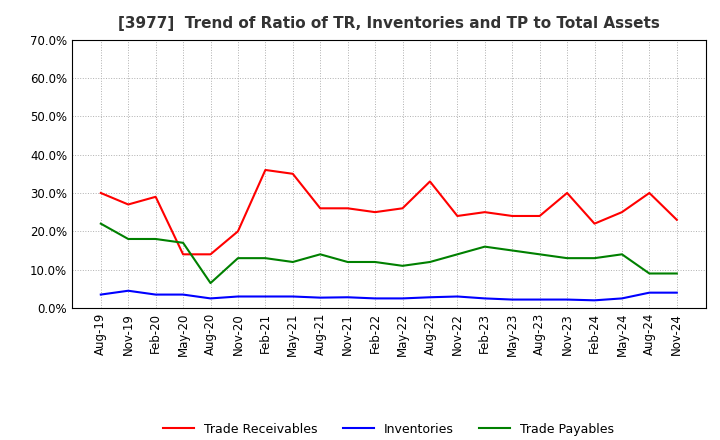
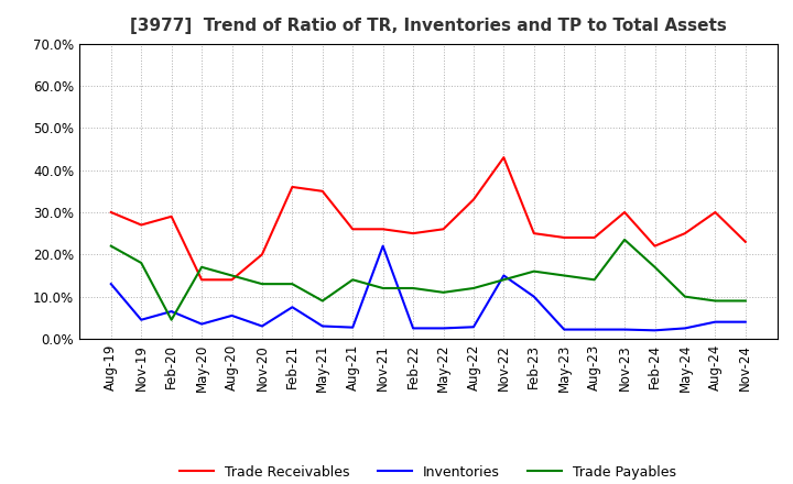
Inventories/Aug-19: 3.5% -> 13.0%
Inventories/Feb-20: 3.5% -> 6.5%
Trade Payables/Feb-20: 18.0% -> 4.5%
Inventories/Aug-20: 2.5% -> 5.5%
Trade Payables/Aug-20: 6.5% -> 15.0%
Inventories/Feb-21: 3.0% -> 7.5%
Trade Payables/May-21: 12.0% -> 9.0%
Inventories/Nov-21: 2.8% -> 22.0%
Trade Receivables/Nov-22: 24% -> 43%
Inventories/Nov-22: 3.0% -> 15.0%
Inventories/Feb-23: 2.5% -> 10.0%
Trade Payables/Nov-23: 13.0% -> 23.5%
Trade Payables/Feb-24: 13.0% -> 17.0%
Trade Payables/May-24: 14.0% -> 10.0%
